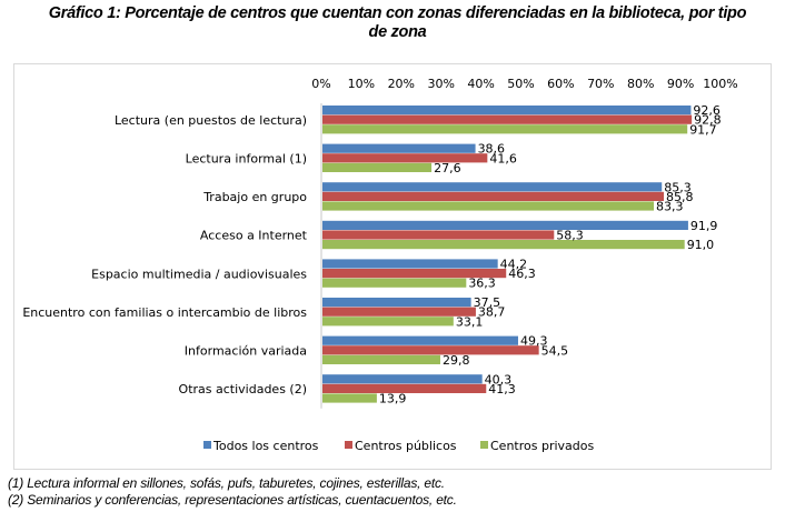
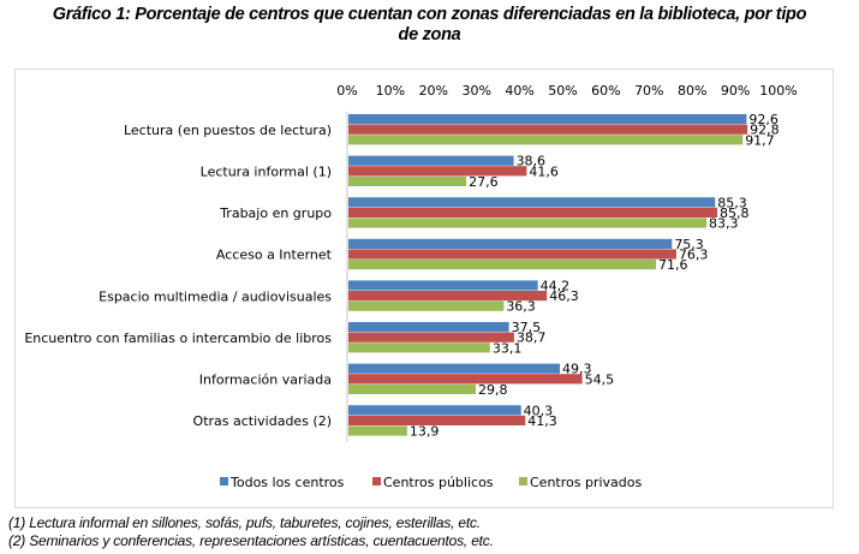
Todos los centros/Acceso a Internet: 91,9 -> 75,3
Centros públicos/Acceso a Internet: 58,3 -> 76,3
Centros privados/Acceso a Internet: 91,0 -> 71,6
